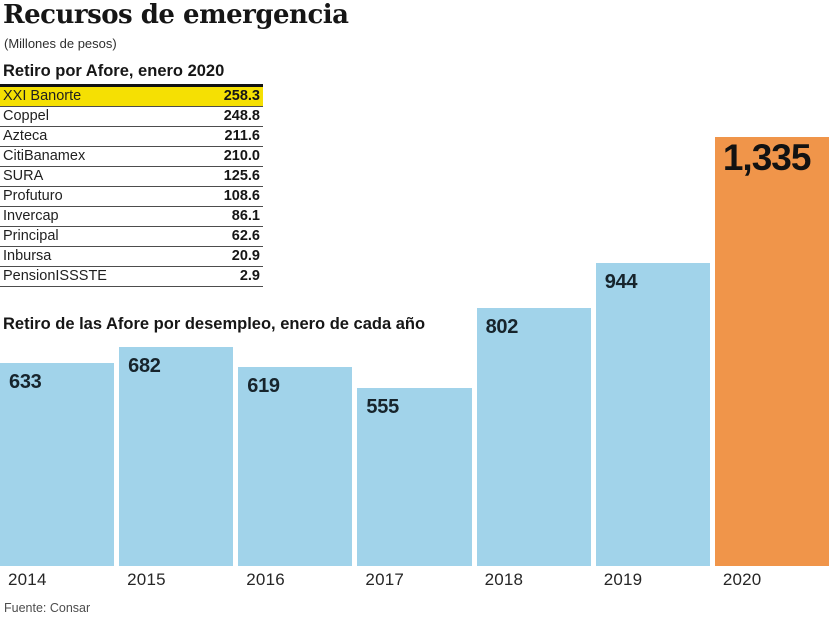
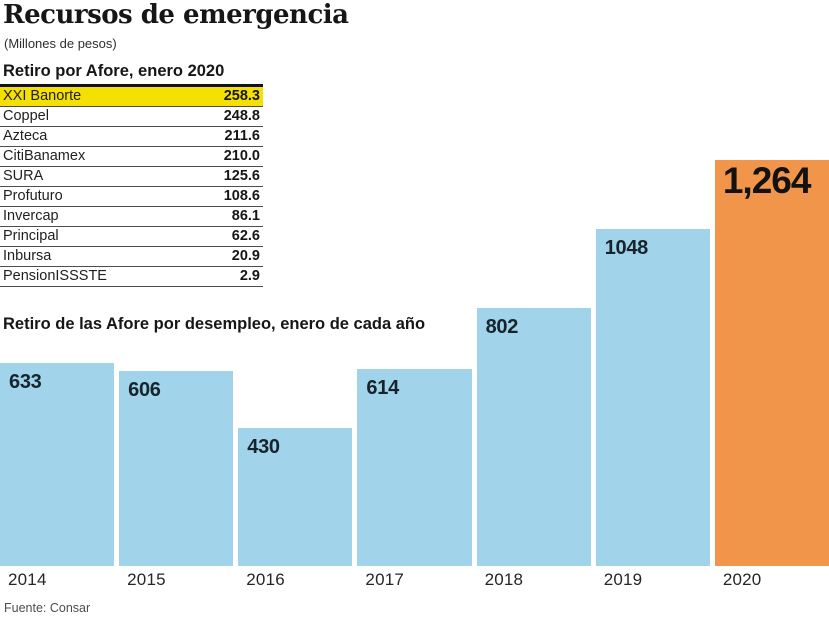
2015: 682 -> 606
2016: 619 -> 430
2017: 555 -> 614
2019: 944 -> 1048
2020: 1,335 -> 1,264
